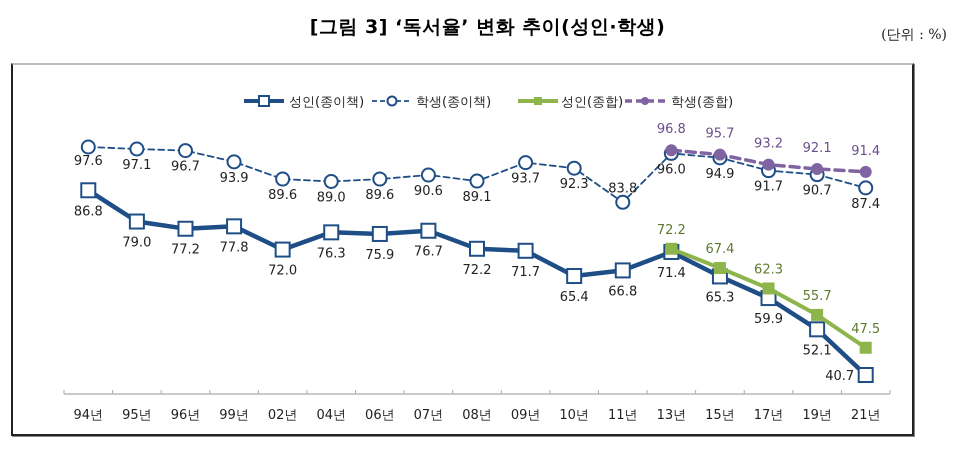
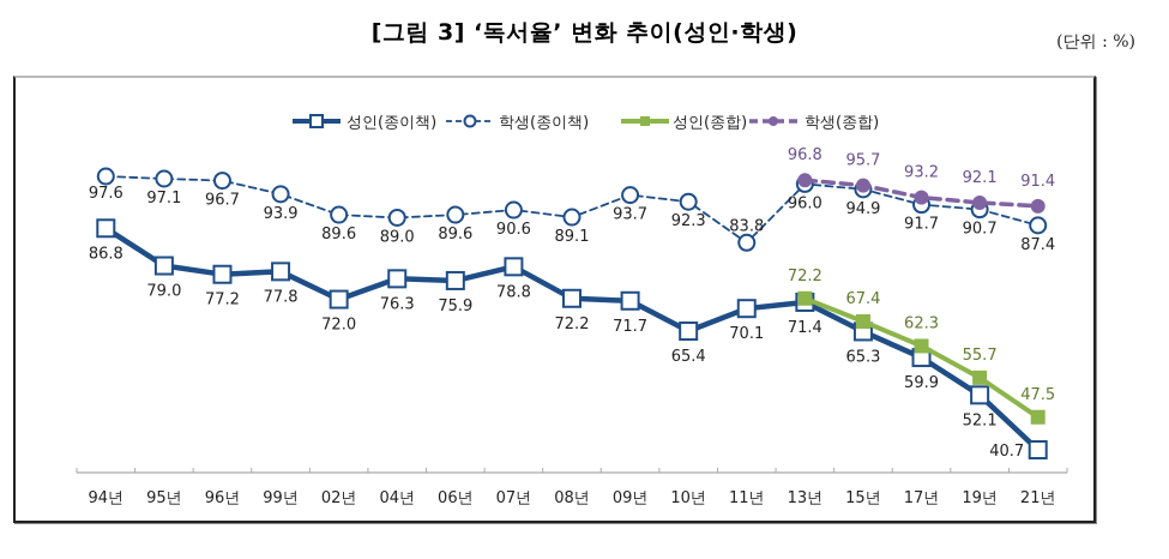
성인(종이책)/07년: 76.7 -> 78.8
성인(종이책)/11년: 66.8 -> 70.1
